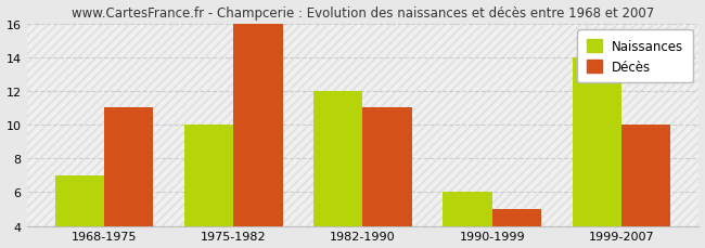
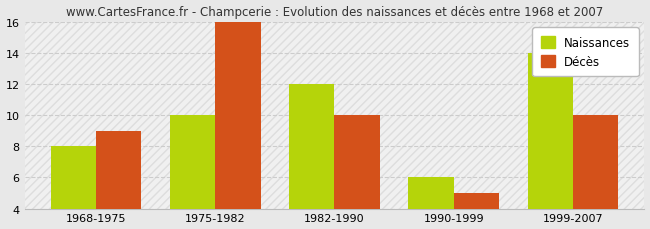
Naissances/1968-1975: 7 -> 8
Décès/1968-1975: 11 -> 9
Décès/1982-1990: 11 -> 10
